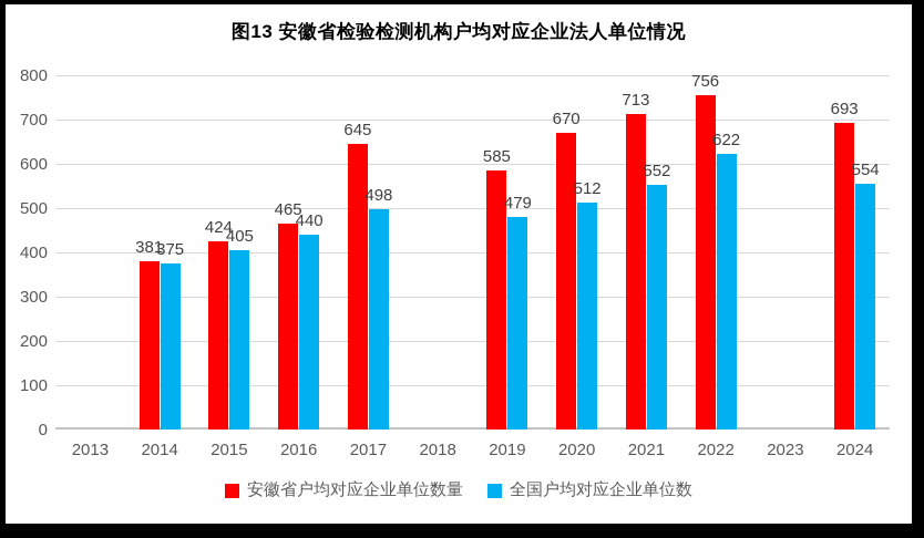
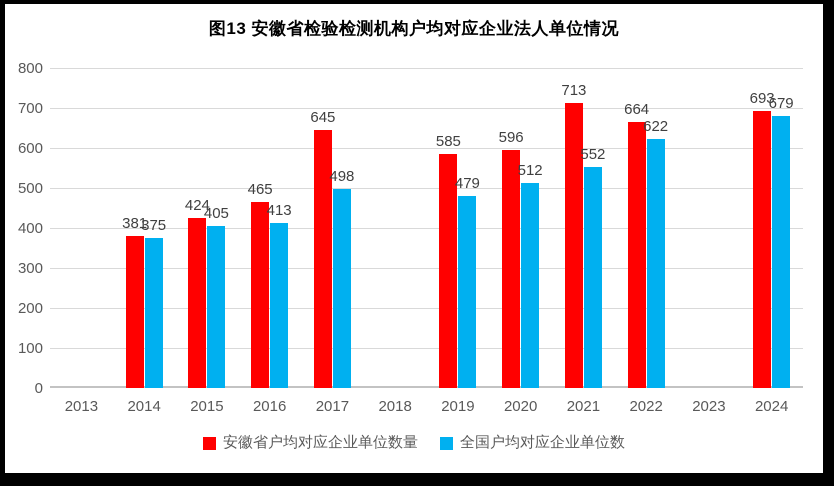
全国户均对应企业单位数/2016: 440 -> 413
安徽省户均对应企业单位数量/2020: 670 -> 596
安徽省户均对应企业单位数量/2022: 756 -> 664
全国户均对应企业单位数/2024: 554 -> 679
